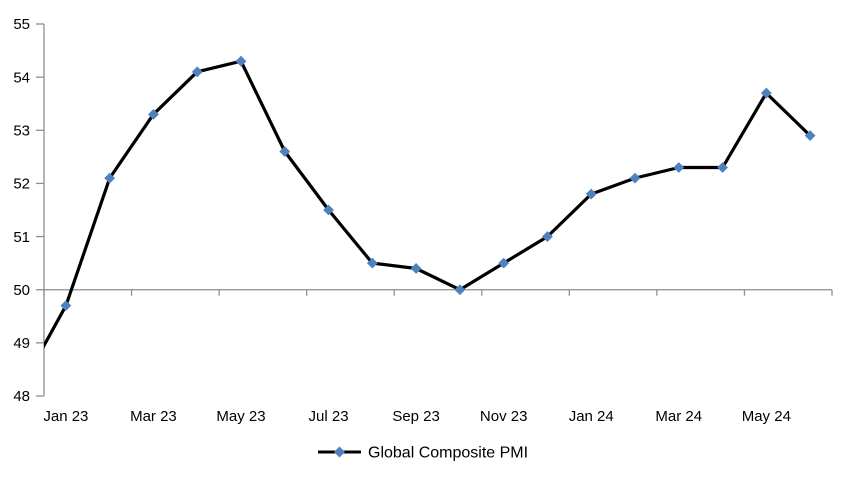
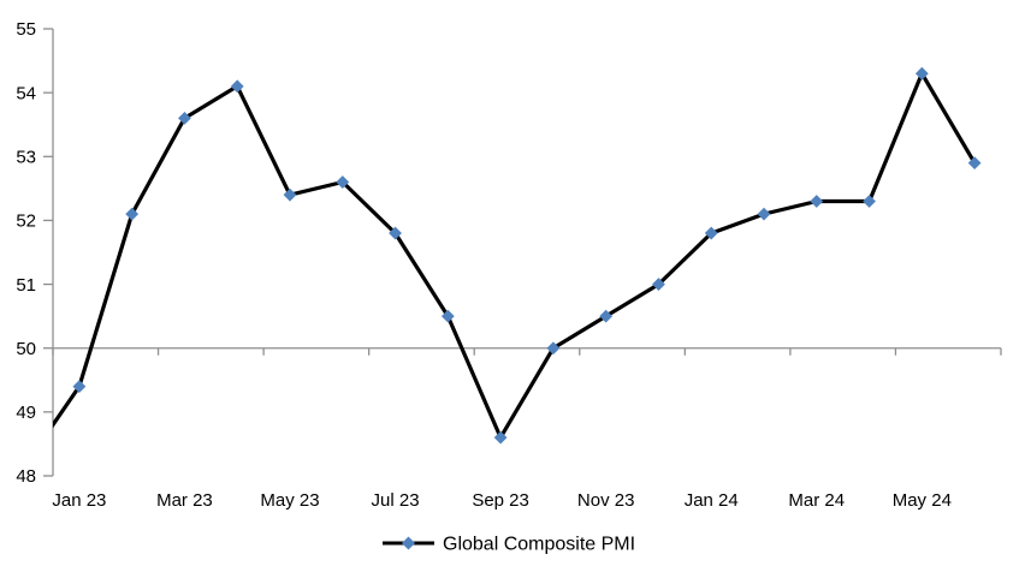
Jan 23: 49.7 -> 49.4
Mar 23: 53.3 -> 53.6
May 23: 54.3 -> 52.4
Jul 23: 51.5 -> 51.8
Sep 23: 50.4 -> 48.6
May 24: 53.7 -> 54.3
